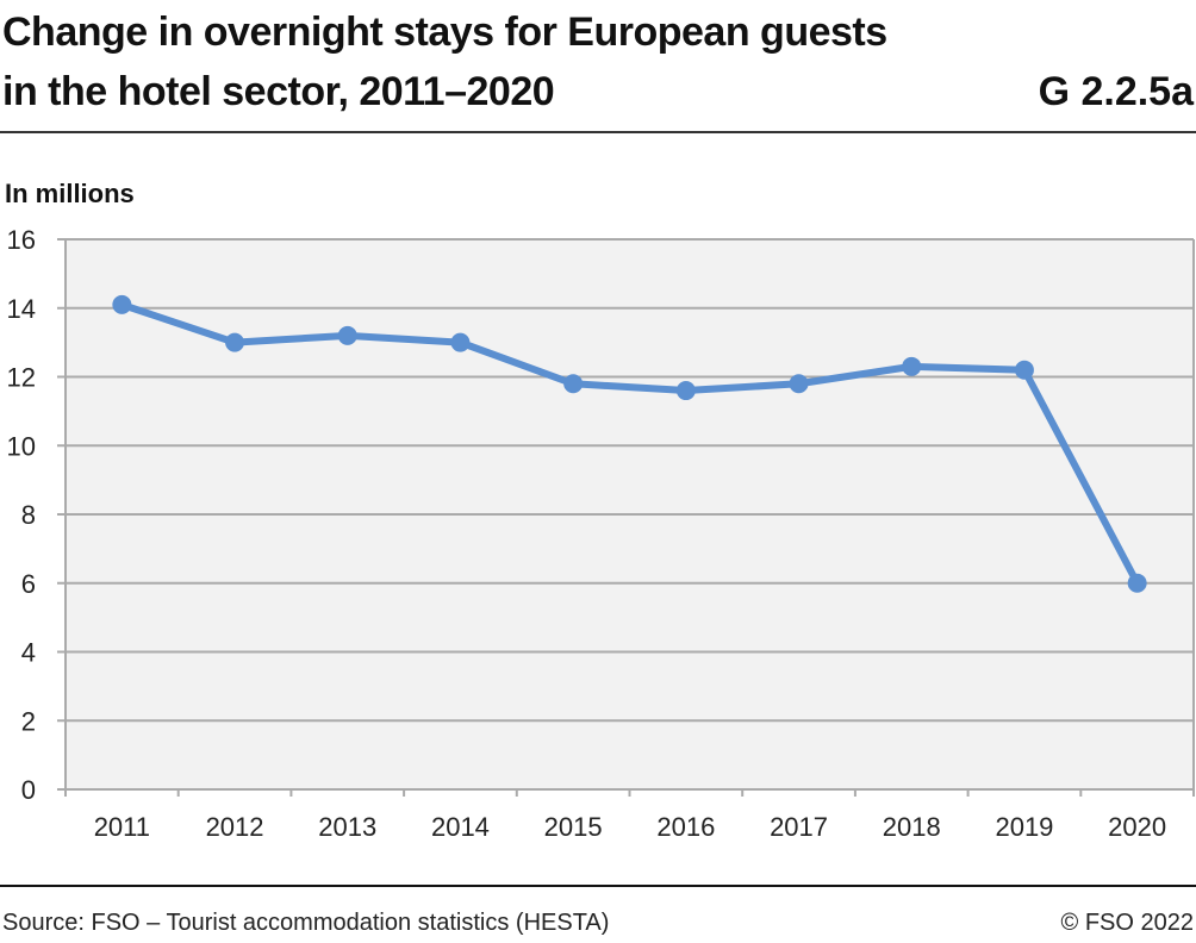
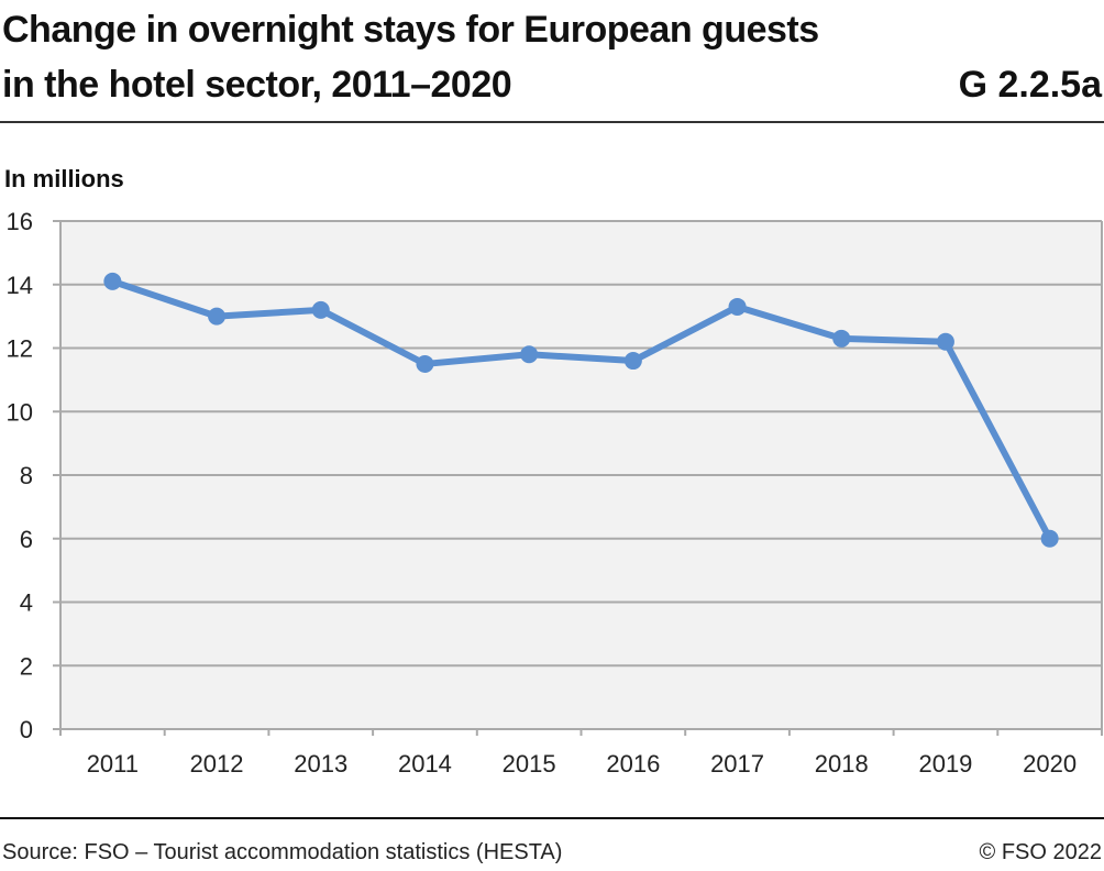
2014: 13.0 -> 11.5
2017: 11.8 -> 13.3
